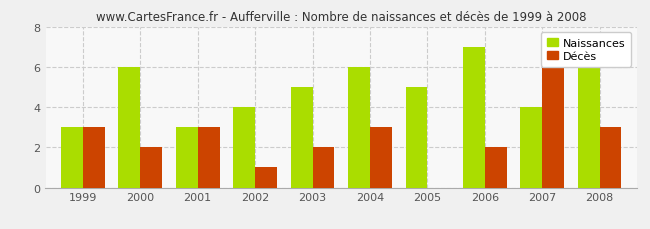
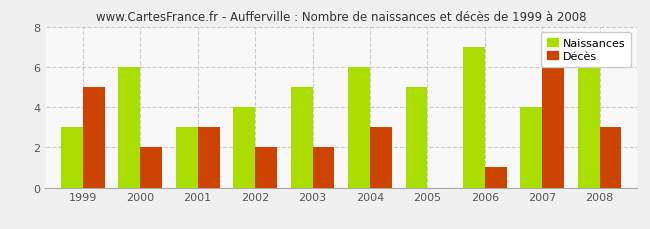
Décès/1999: 3 -> 5
Décès/2002: 1 -> 2
Décès/2006: 2 -> 1
